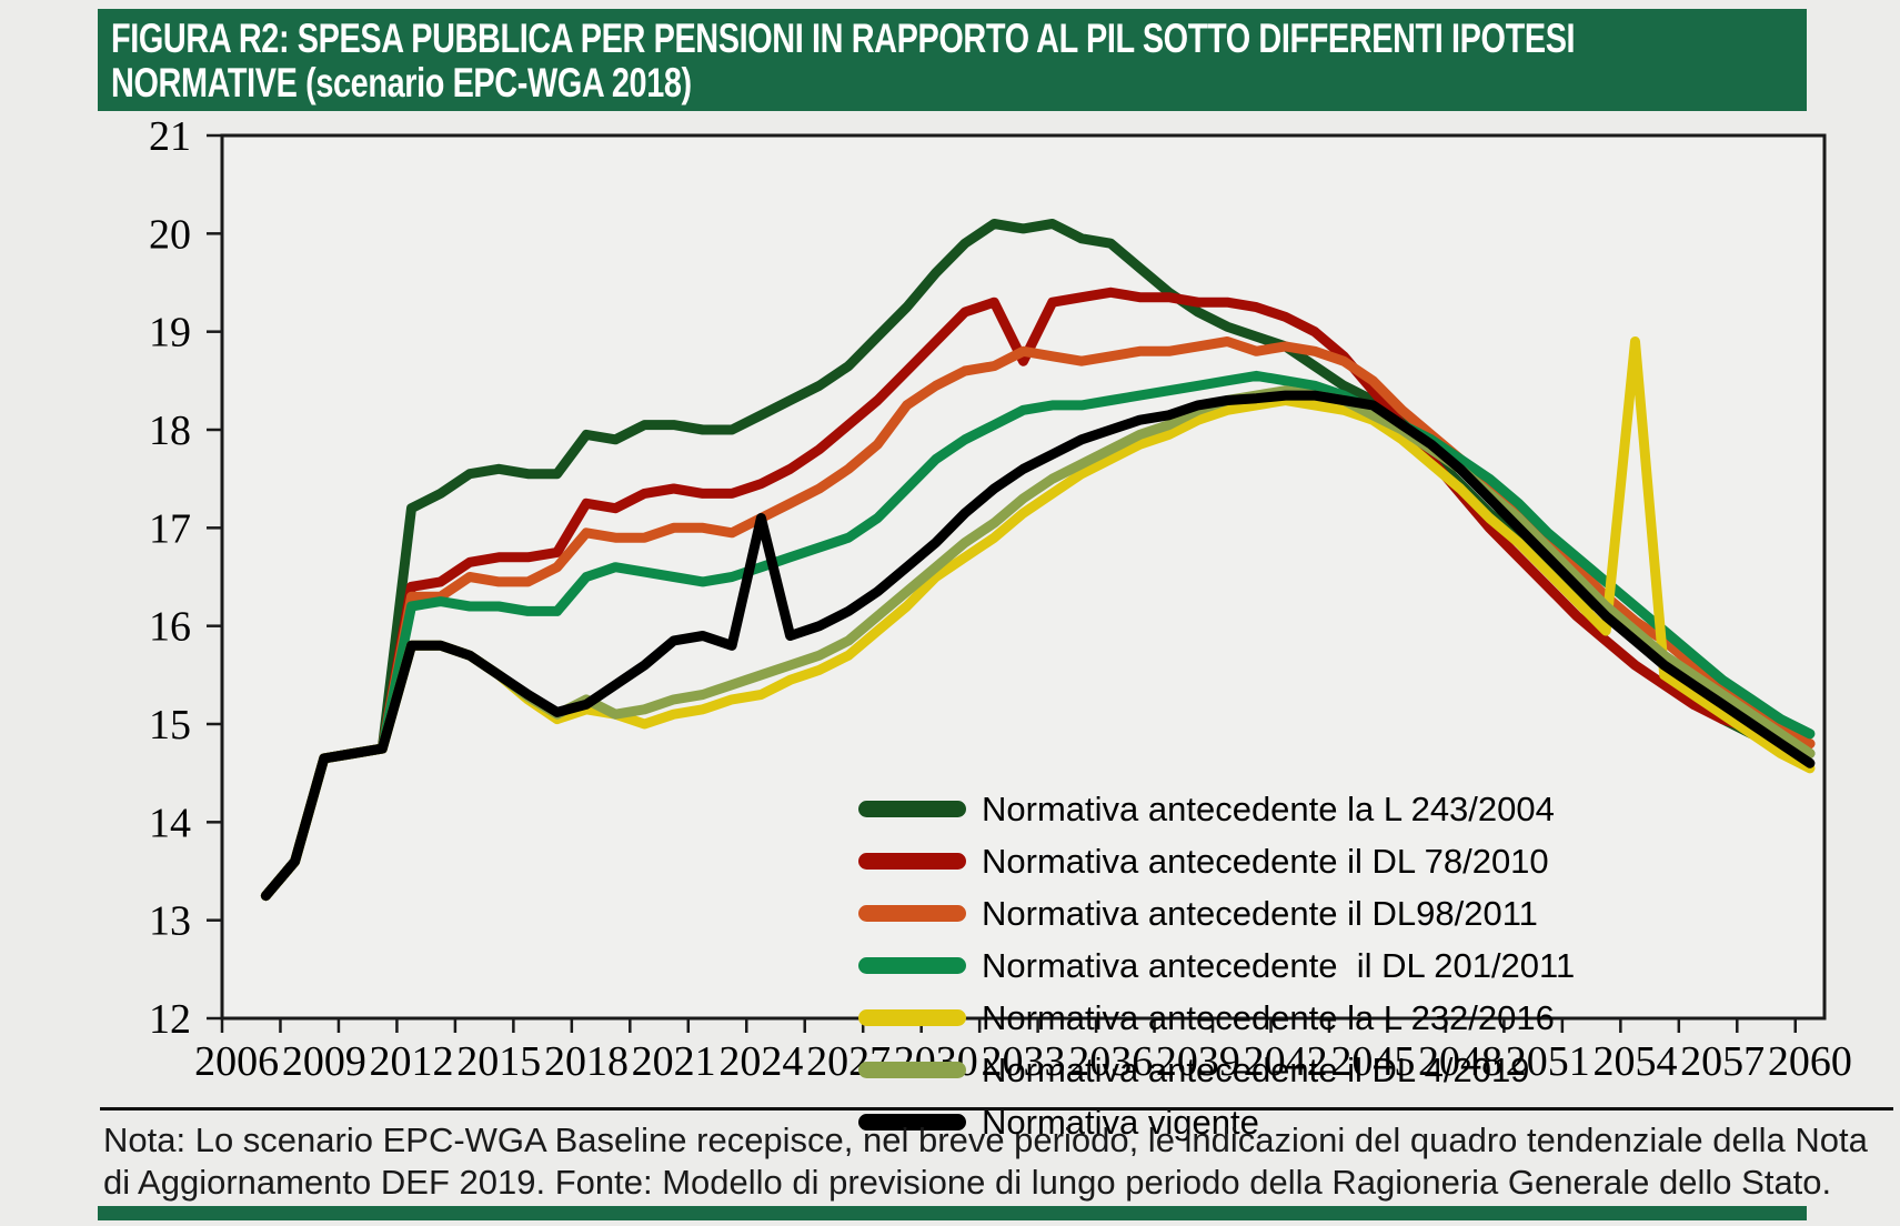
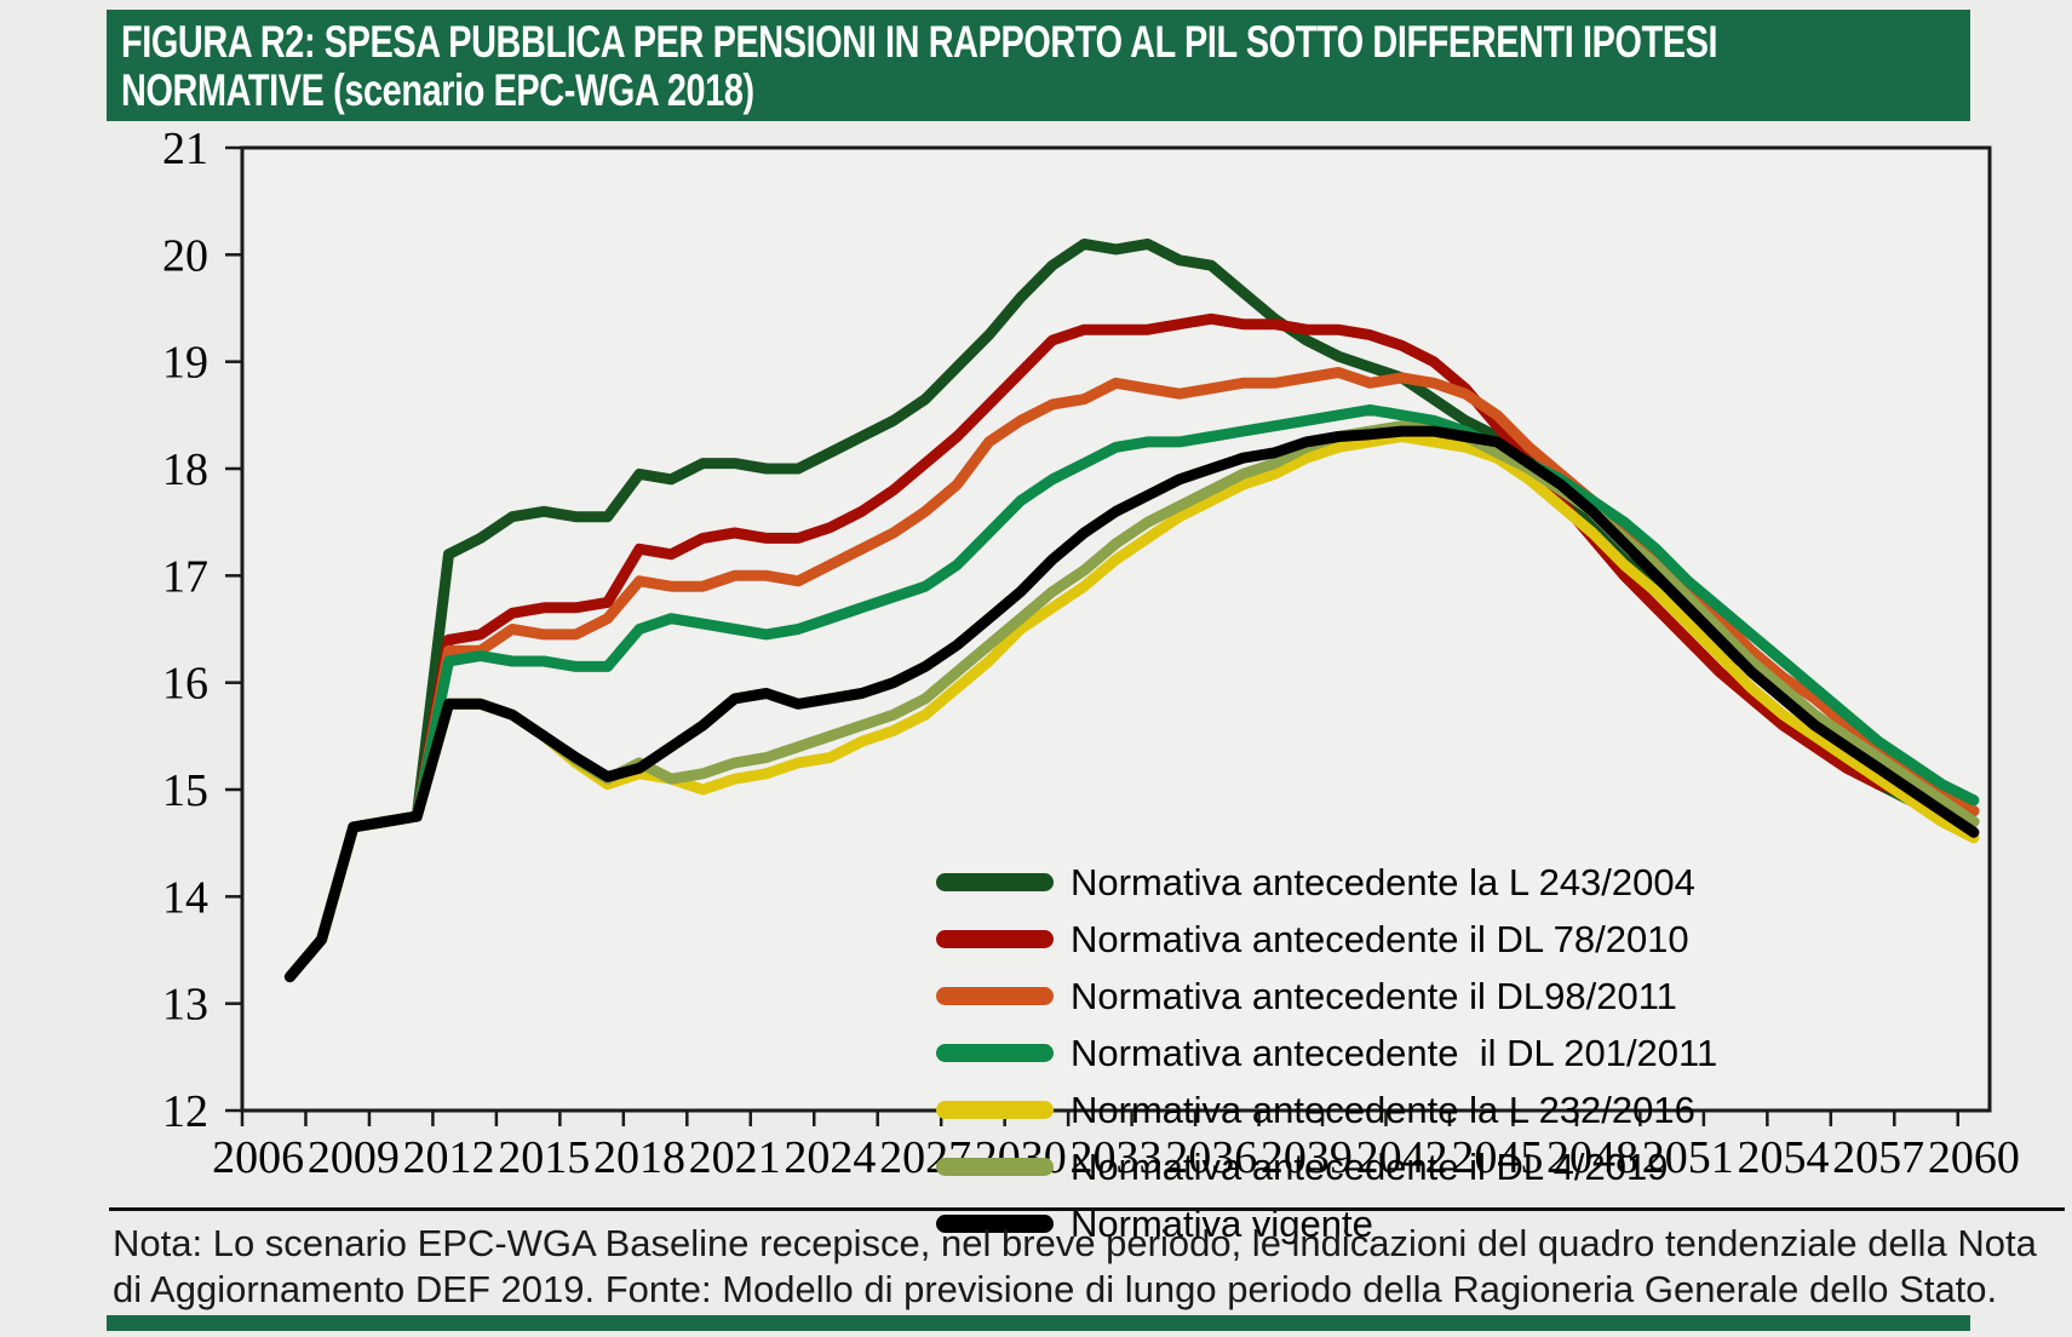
Normativa vigente/2024: 17.1 -> 15.8
Normativa antecedente il DL 78/2010/2033: 18.7 -> 19.3
Normativa antecedente la L 232/2016/2054: 18.9 -> 15.7
